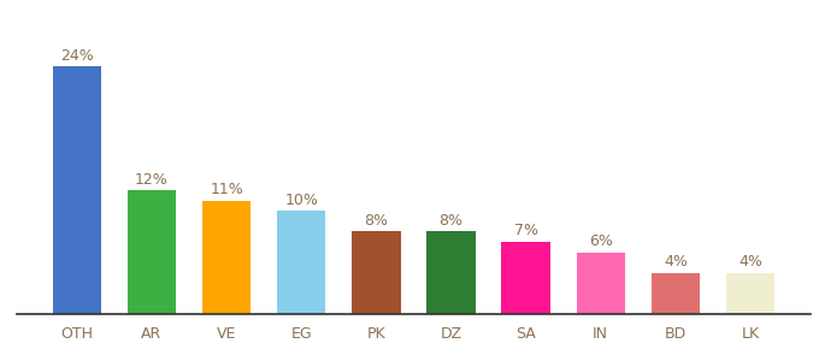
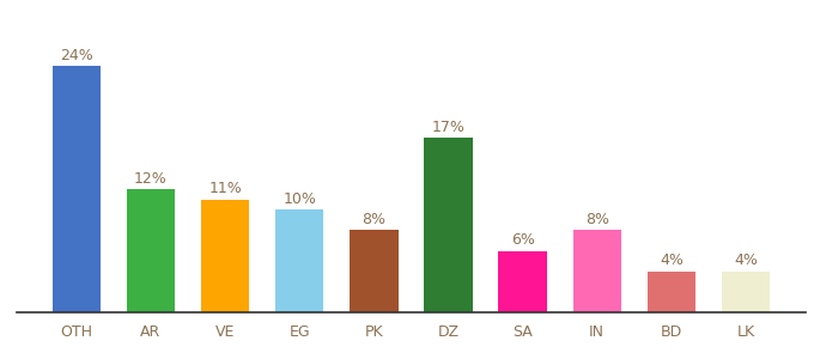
DZ: 8% -> 17%
SA: 7% -> 6%
IN: 6% -> 8%
